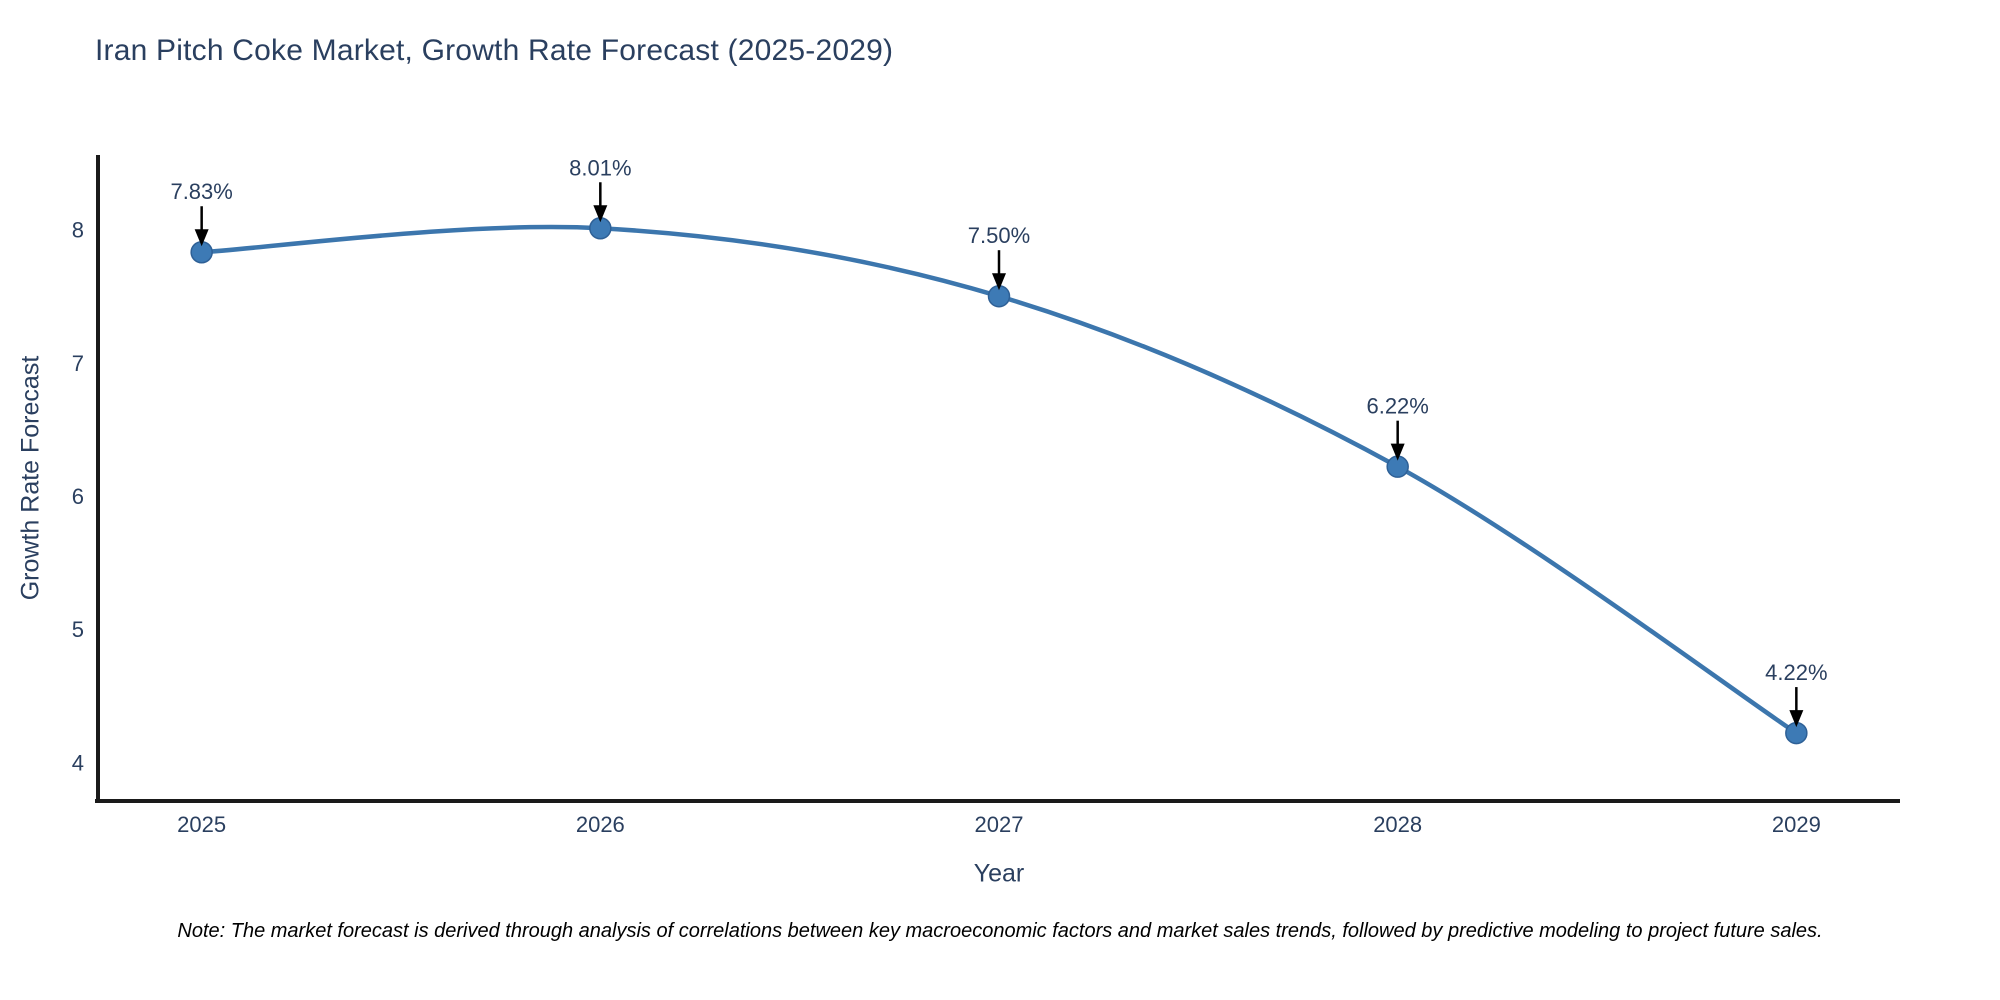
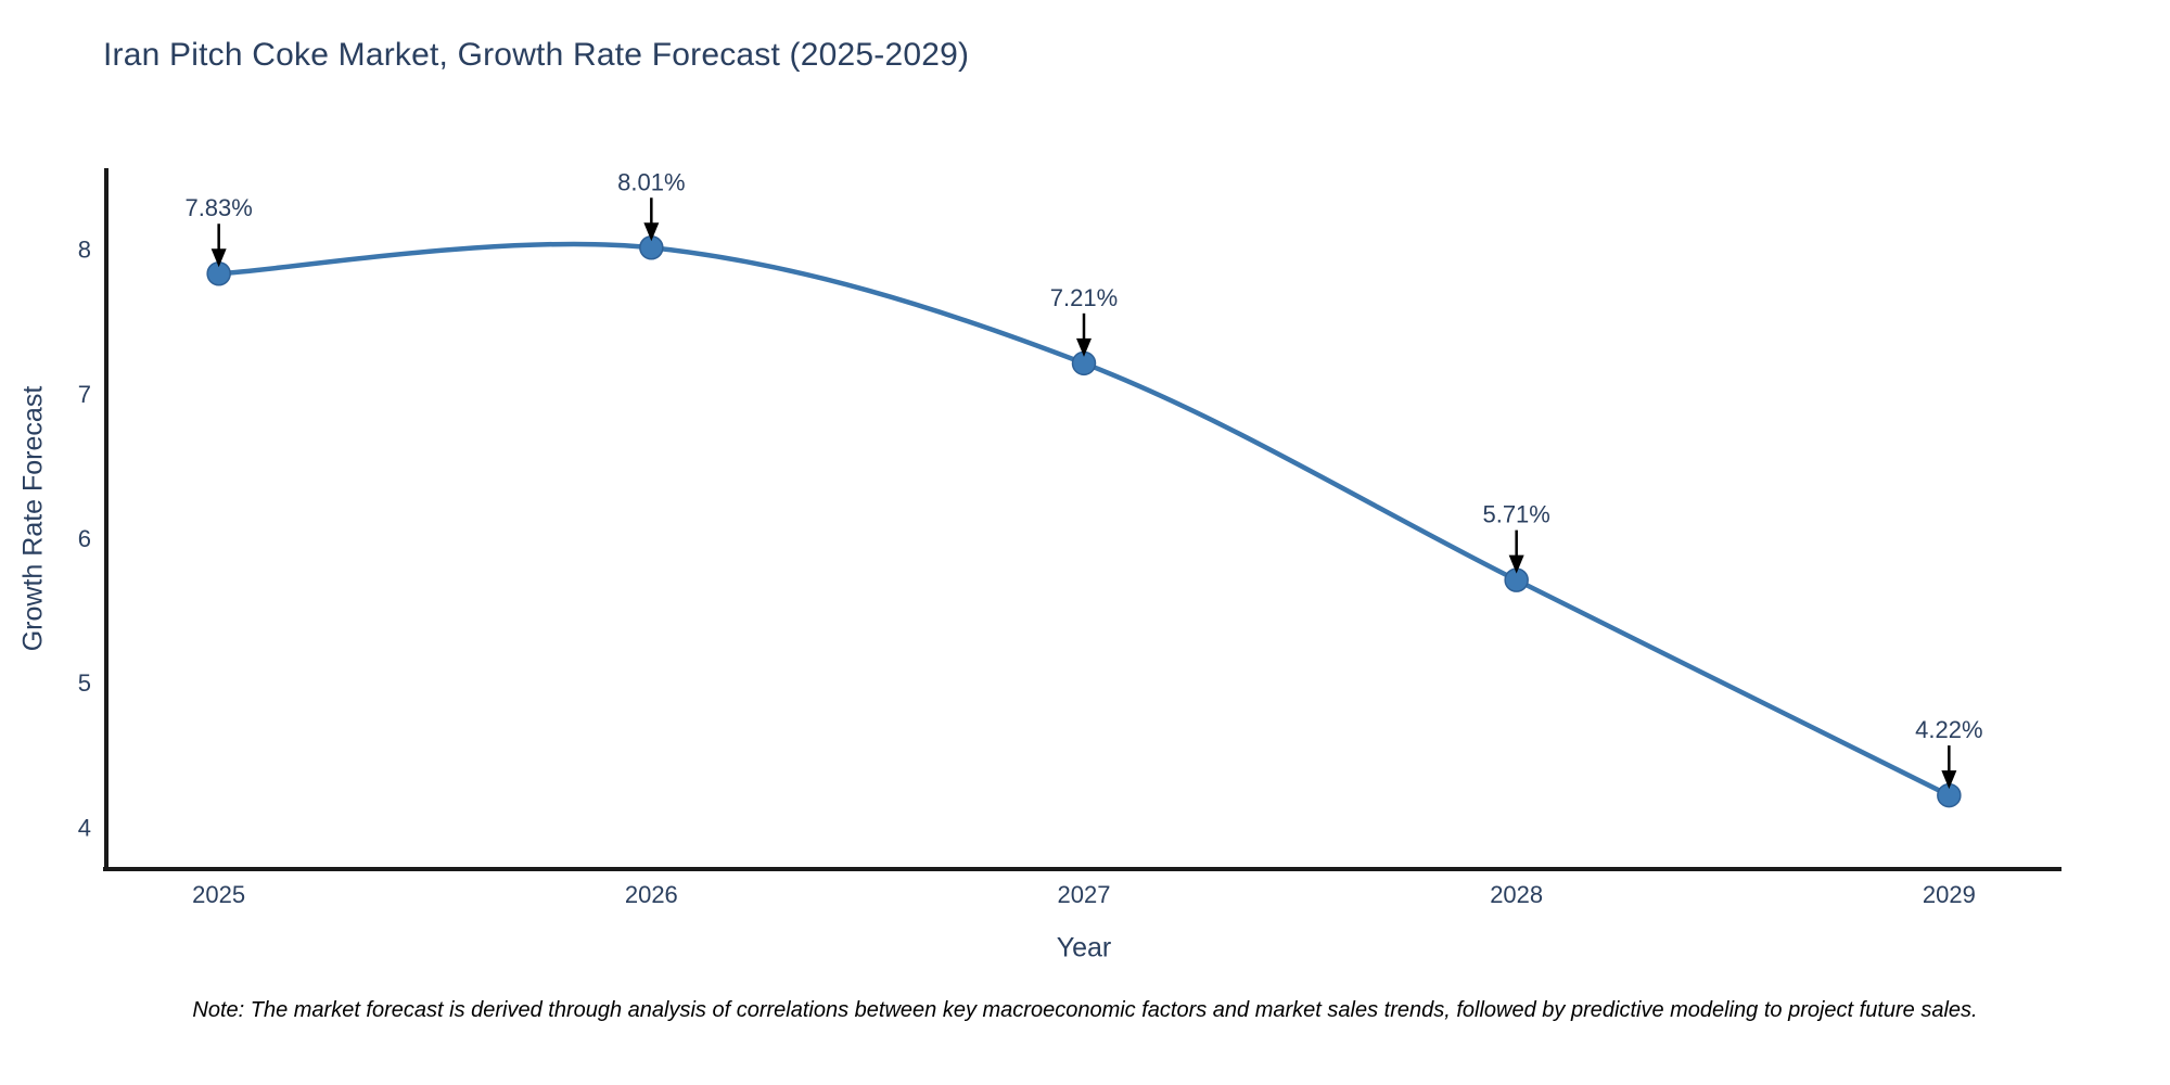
2027: 7.50% -> 7.21%
2028: 6.22% -> 5.71%
